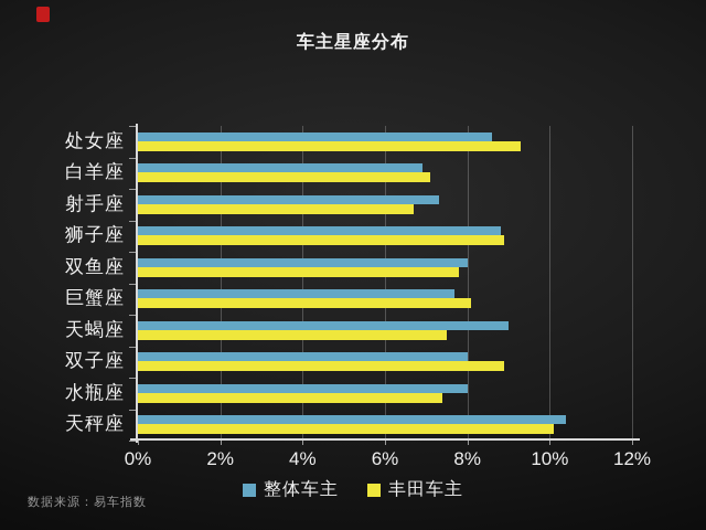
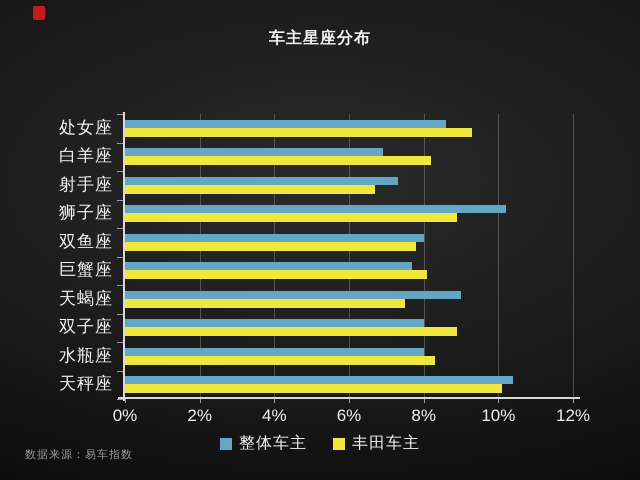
丰田车主/白羊座: 7.1% -> 8.2%
整体车主/狮子座: 8.8% -> 10.2%
丰田车主/水瓶座: 7.4% -> 8.3%
